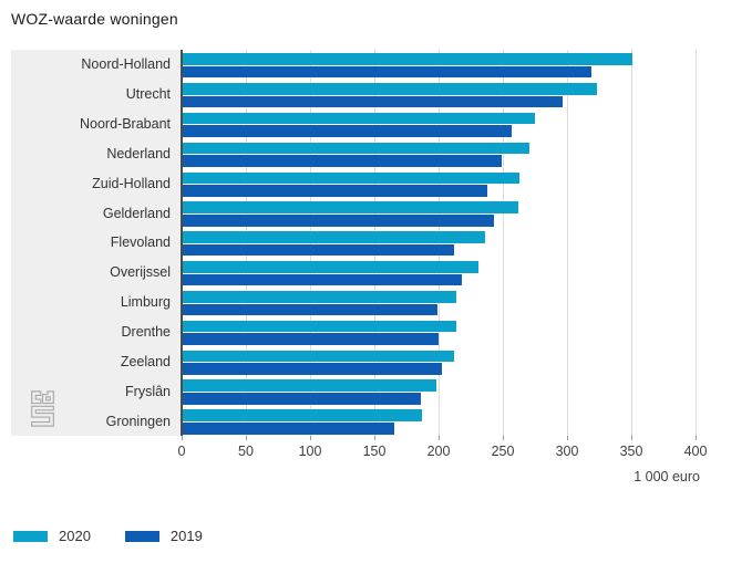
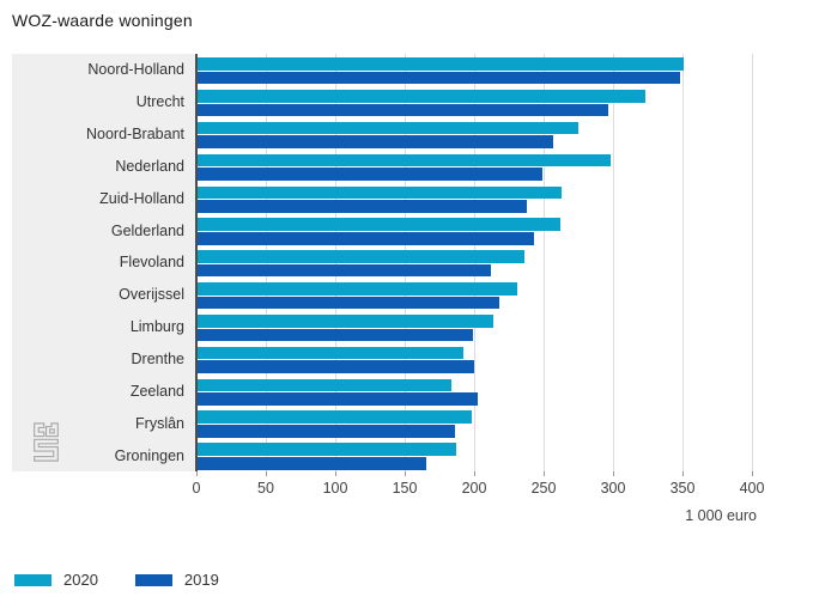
2019/Noord-Holland: 318 -> 347
2020/Nederland: 270 -> 297
2020/Drenthe: 213 -> 191
2020/Zeeland: 211 -> 183
